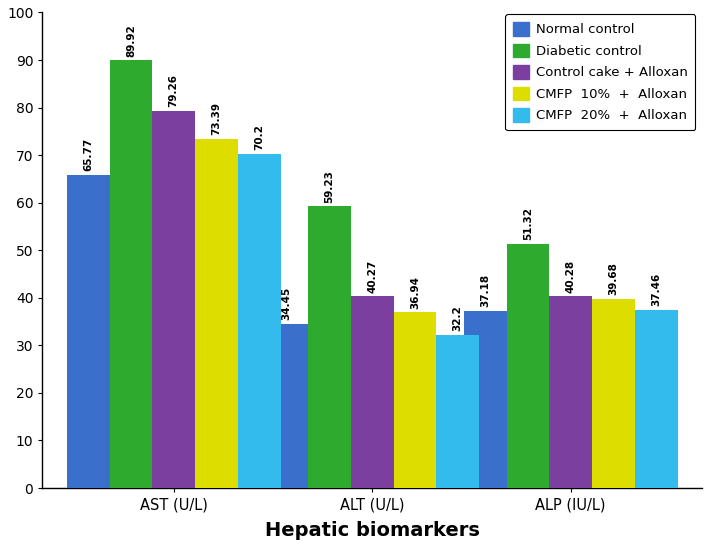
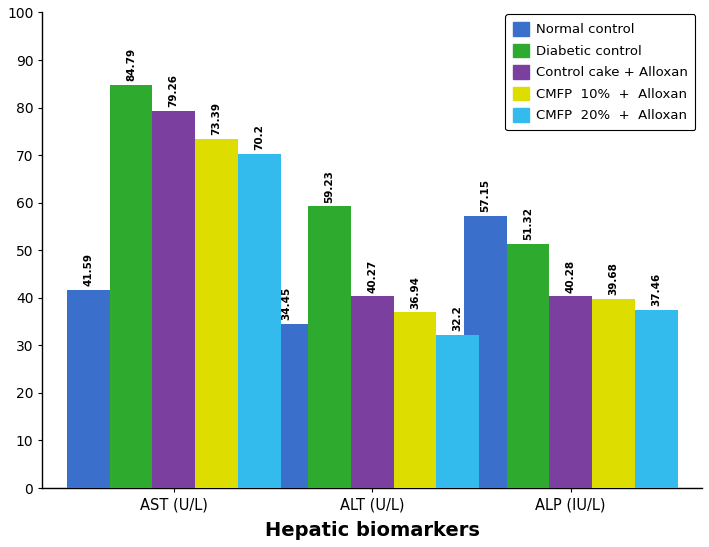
Normal control/AST (U/L): 65.77 -> 41.59
Diabetic control/AST (U/L): 89.92 -> 84.79
Normal control/ALP (IU/L): 37.18 -> 57.15
